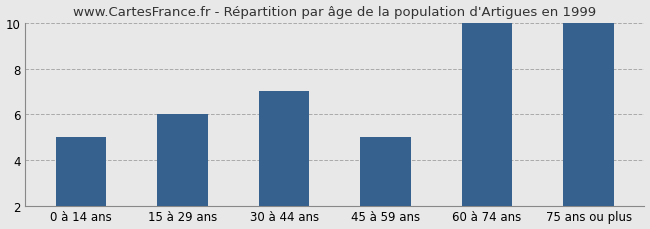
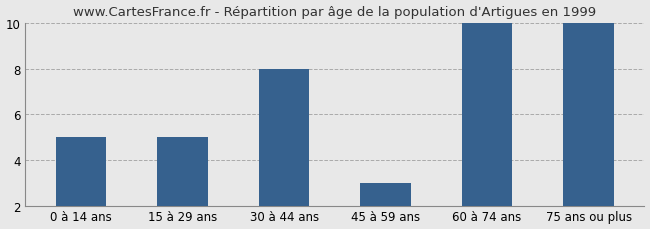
15 à 29 ans: 6 -> 5
30 à 44 ans: 7 -> 8
45 à 59 ans: 5 -> 3
